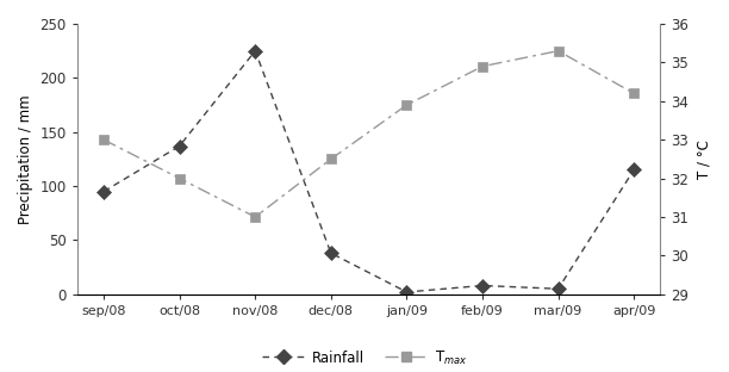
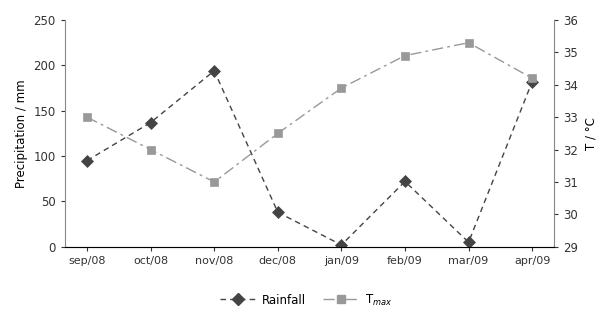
Rainfall/nov/08: 225 -> 194
Rainfall/feb/09: 8 -> 72
Rainfall/apr/09: 115 -> 182
